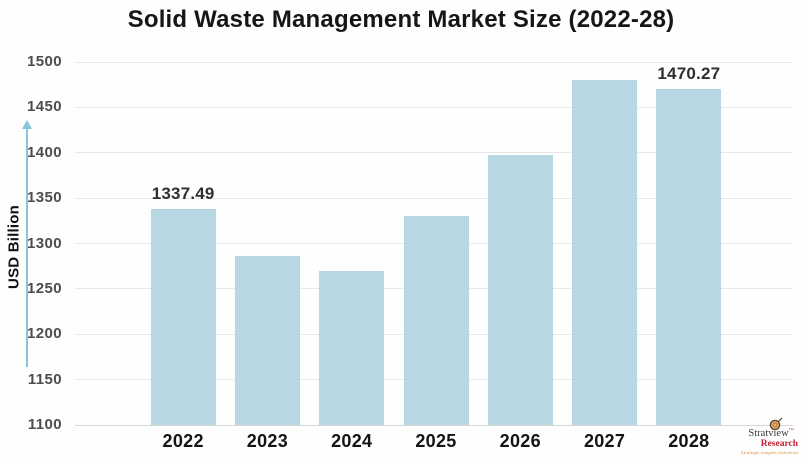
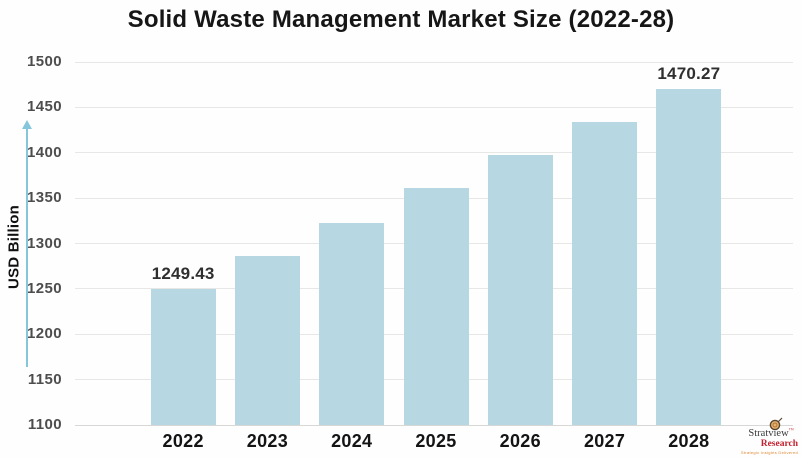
2022: 1337.49 -> 1249.43
2024: 1270 -> 1320
2025: 1330 -> 1360
2027: 1480 -> 1430
